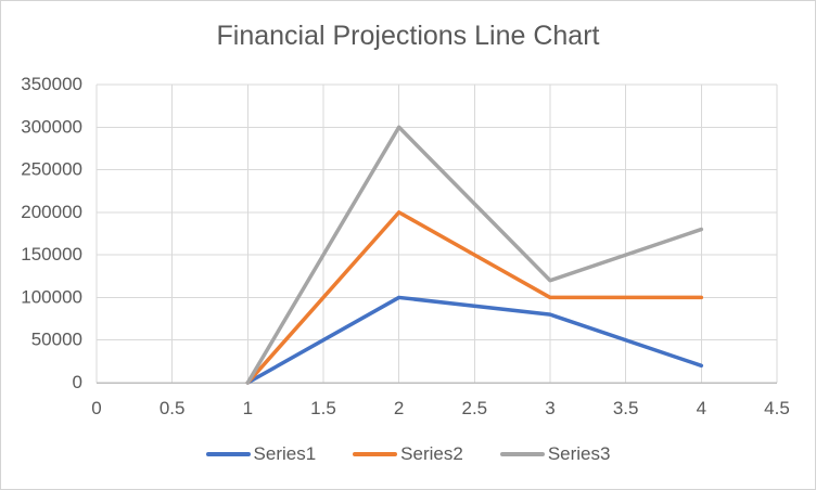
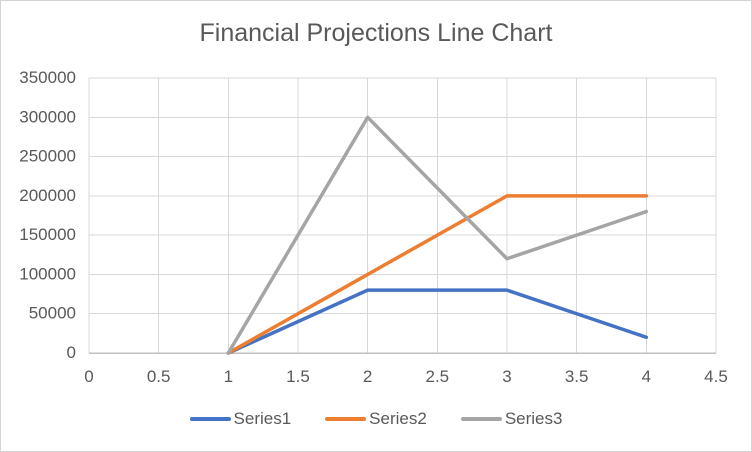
Series1/2: 100000 -> 80000
Series2/2: 200000 -> 100000
Series2/3: 100000 -> 200000
Series2/4: 100000 -> 200000
